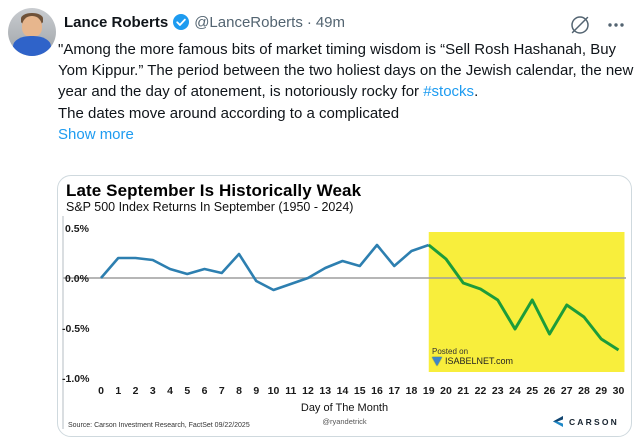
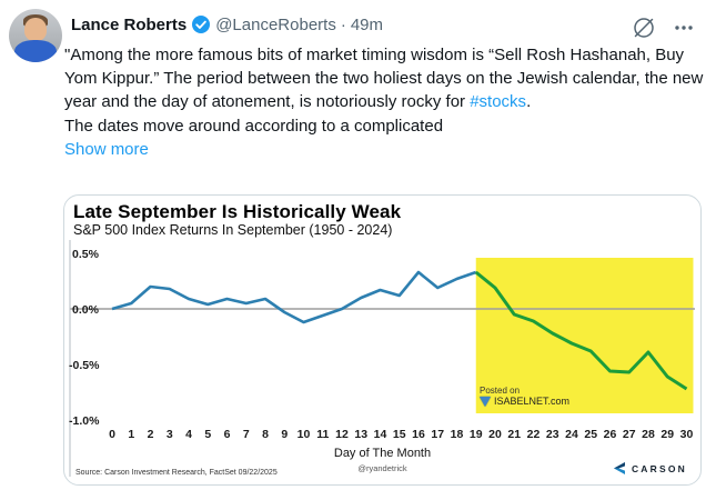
1: 0.20% -> 0.05%
8: 0.24% -> 0.09%
17: 0.12% -> 0.19%
24: -0.51% -> -0.31%
25: -0.22% -> -0.38%
27: -0.27% -> -0.57%
